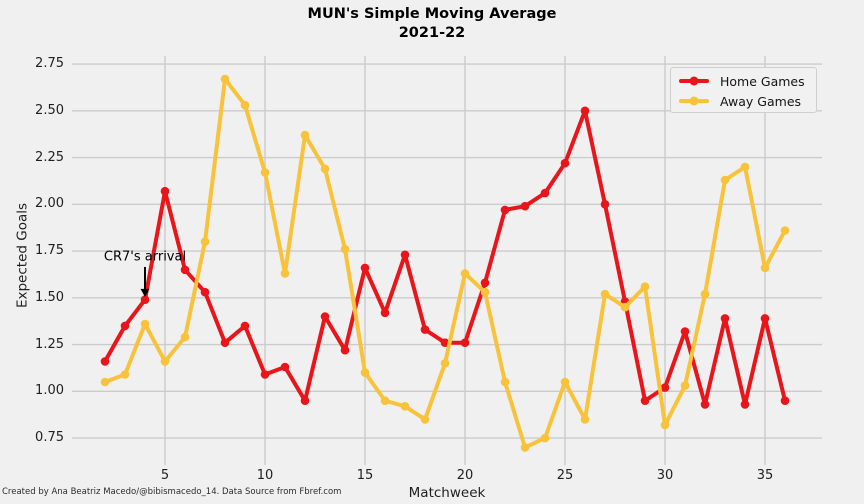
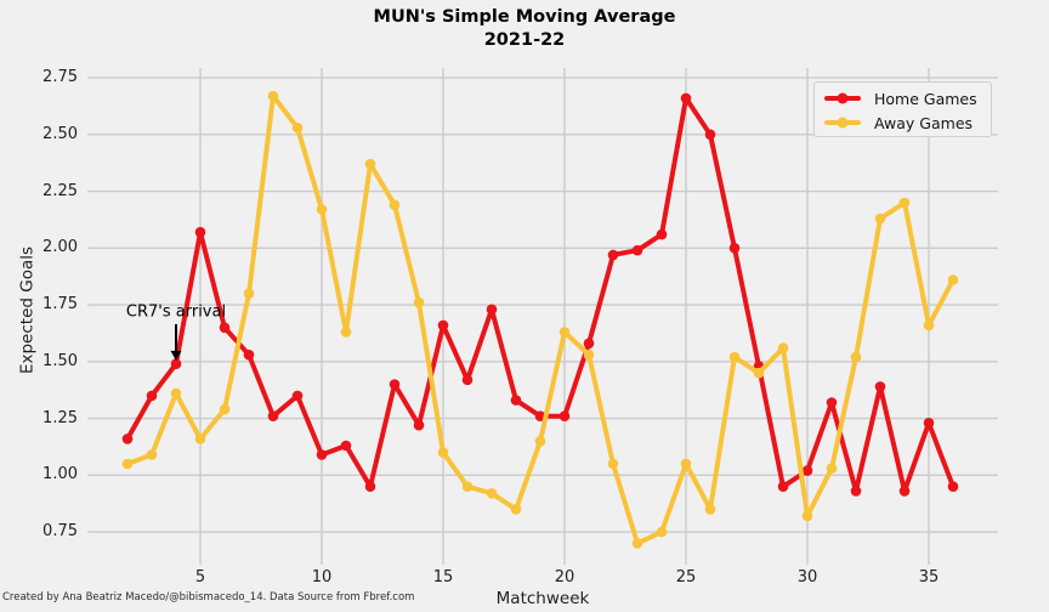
Home Games/25: 2.22 -> 2.66
Home Games/35: 1.39 -> 1.23
